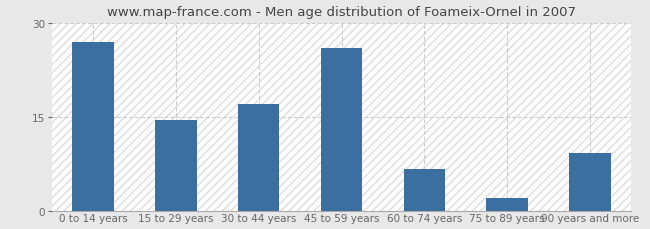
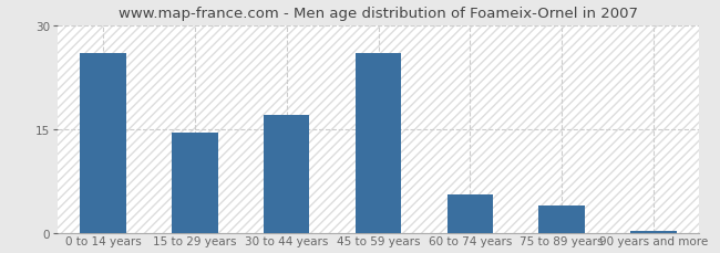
0 to 14 years: 27.0 -> 26.0
60 to 74 years: 6.6 -> 5.5
75 to 89 years: 2.0 -> 4.0
90 years and more: 9.2 -> 0.2
